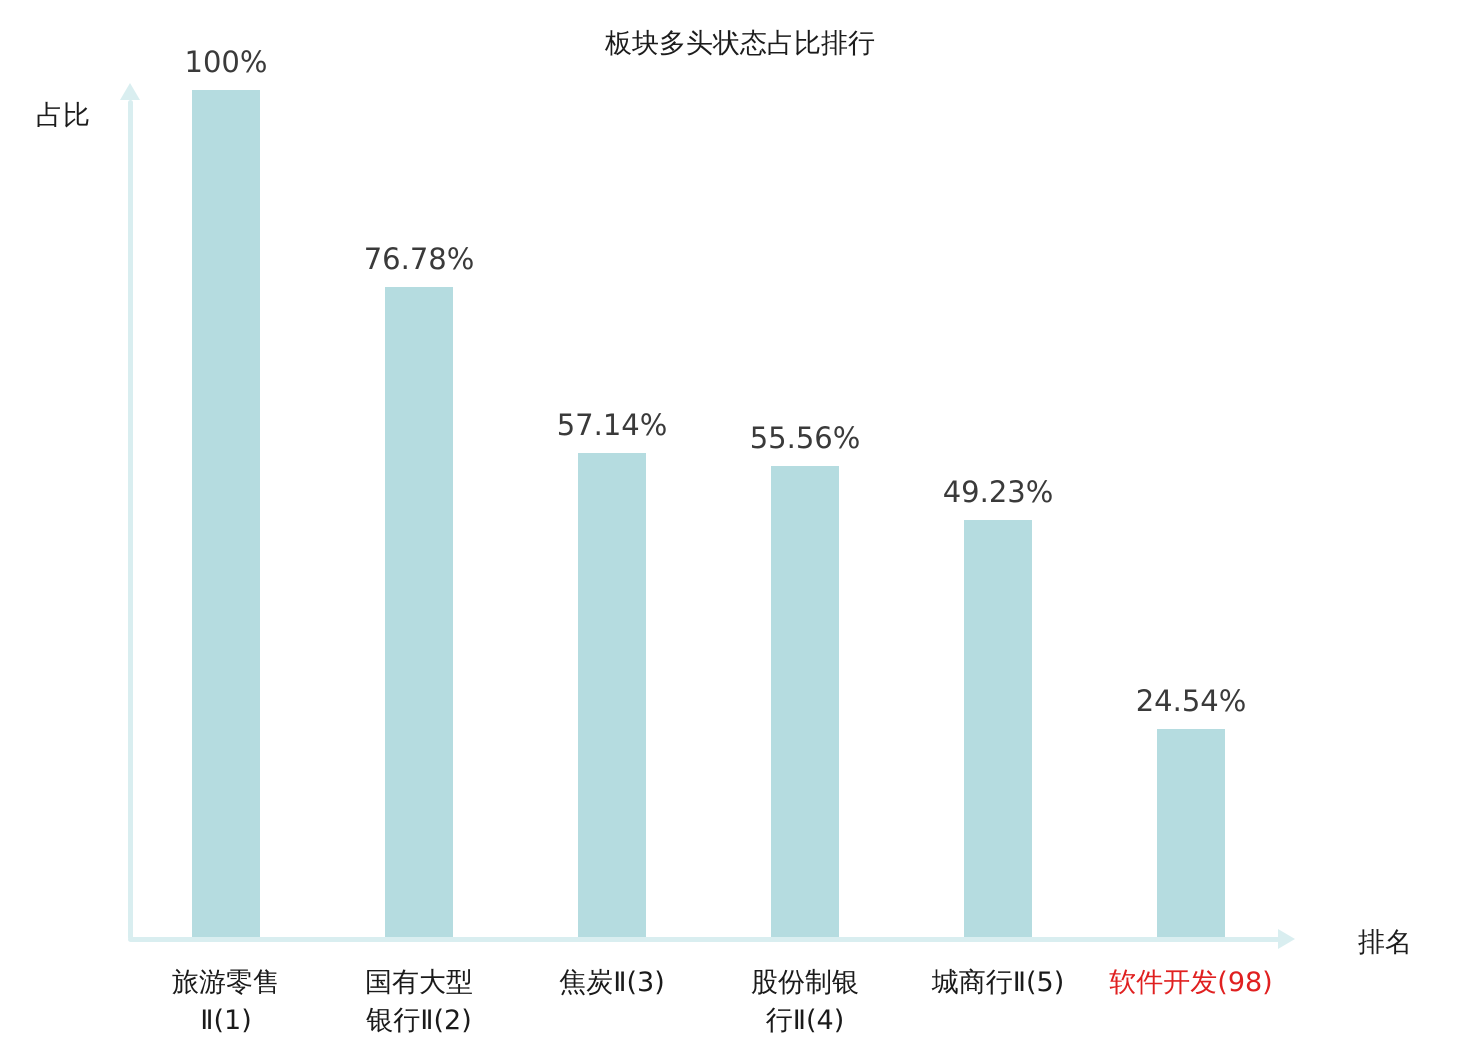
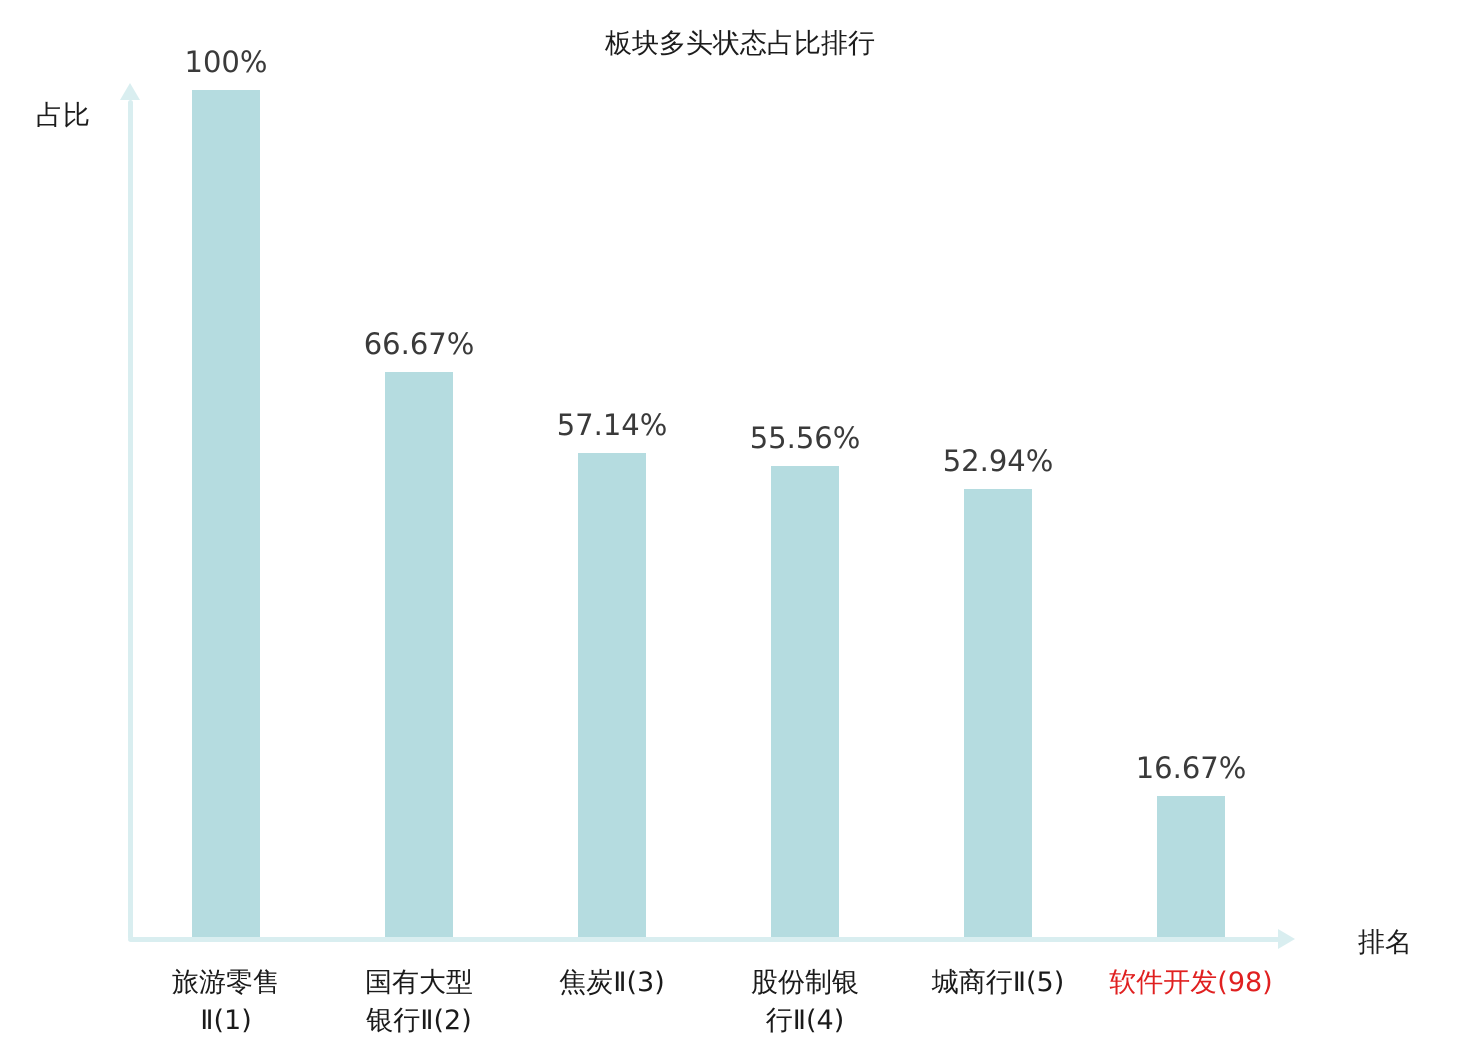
国有大型 银行Ⅱ(2): 76.78% -> 66.67%
城商行Ⅱ(5): 49.23% -> 52.94%
软件开发(98): 24.54% -> 16.67%
